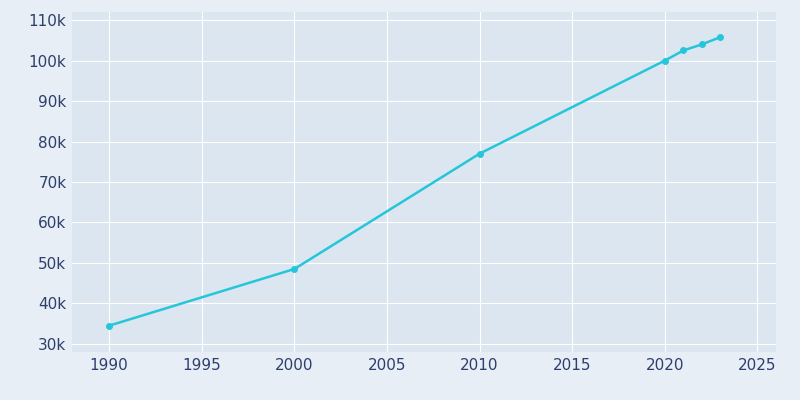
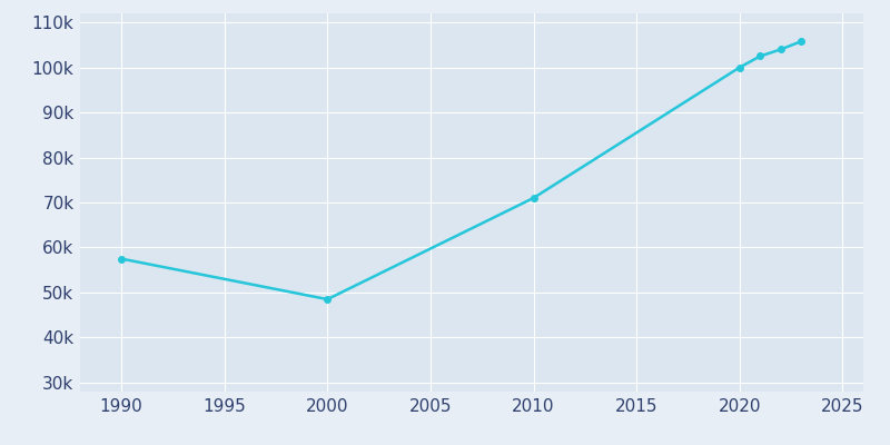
1990: 34.5k -> 57.5k
2010: 77.0k -> 71.0k
